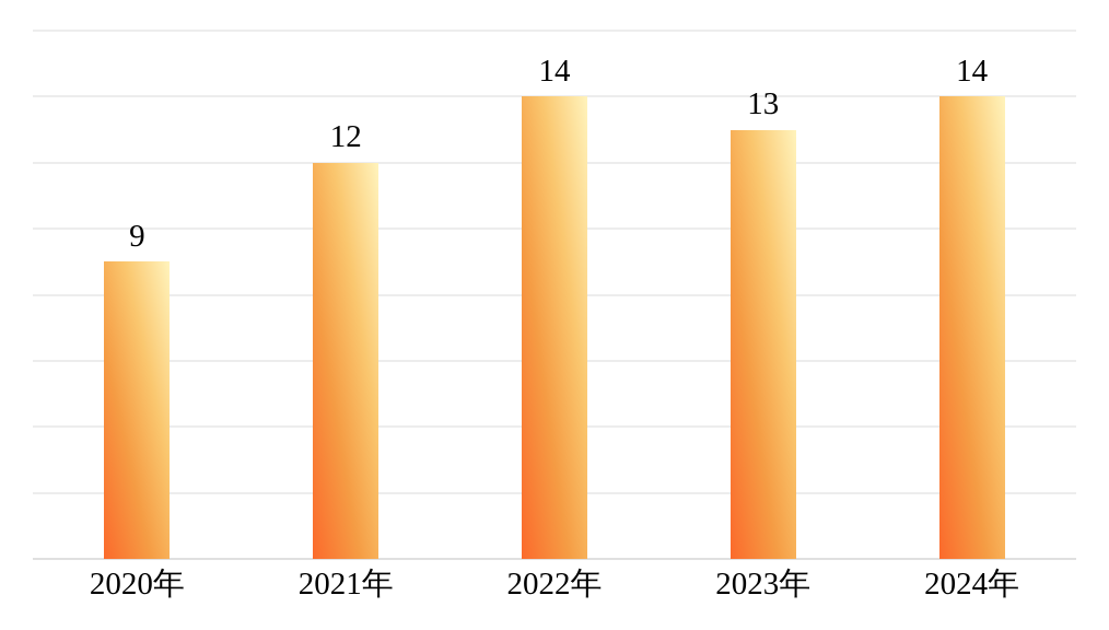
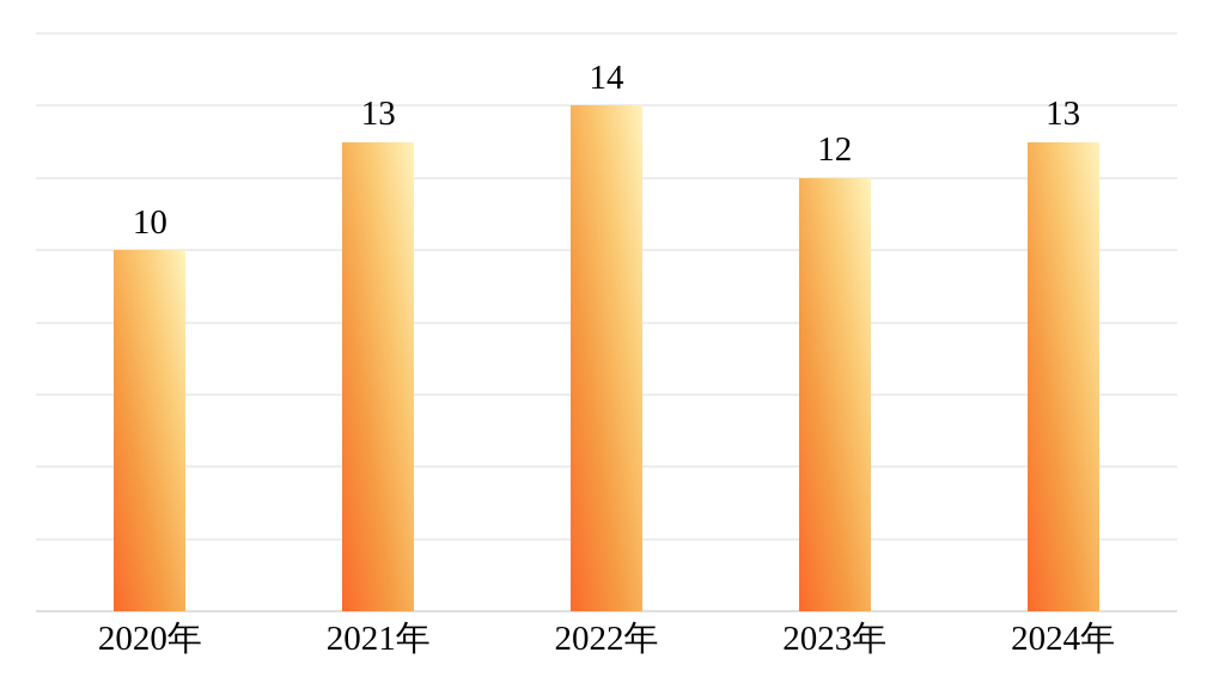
2020年: 9 -> 10
2021年: 12 -> 13
2023年: 13 -> 12
2024年: 14 -> 13
